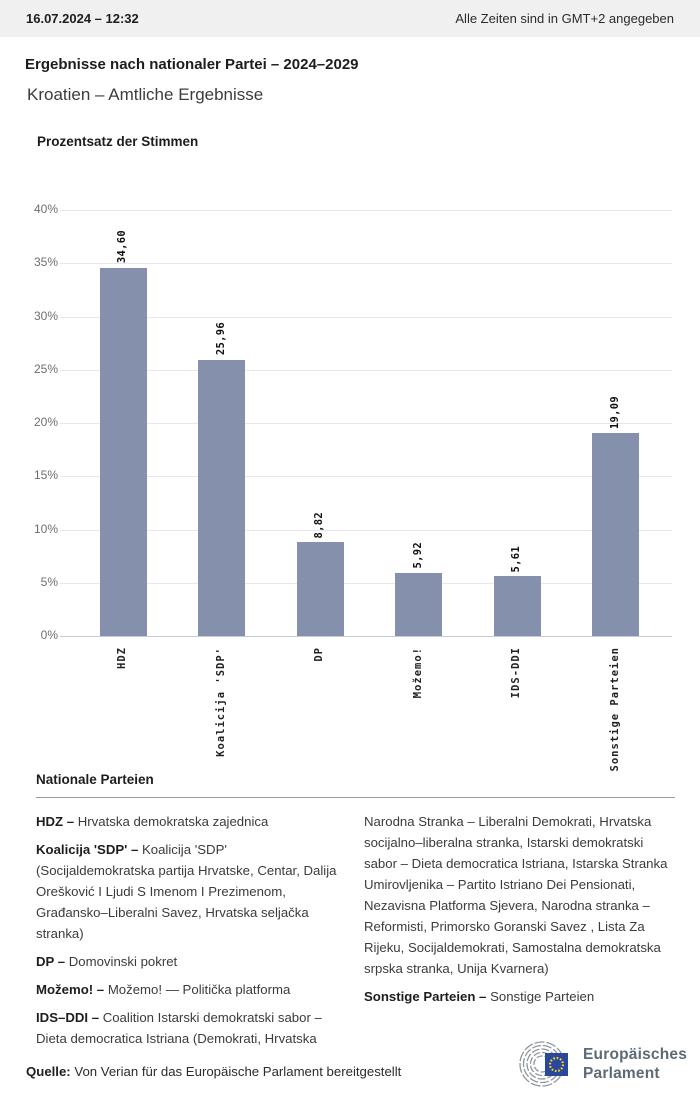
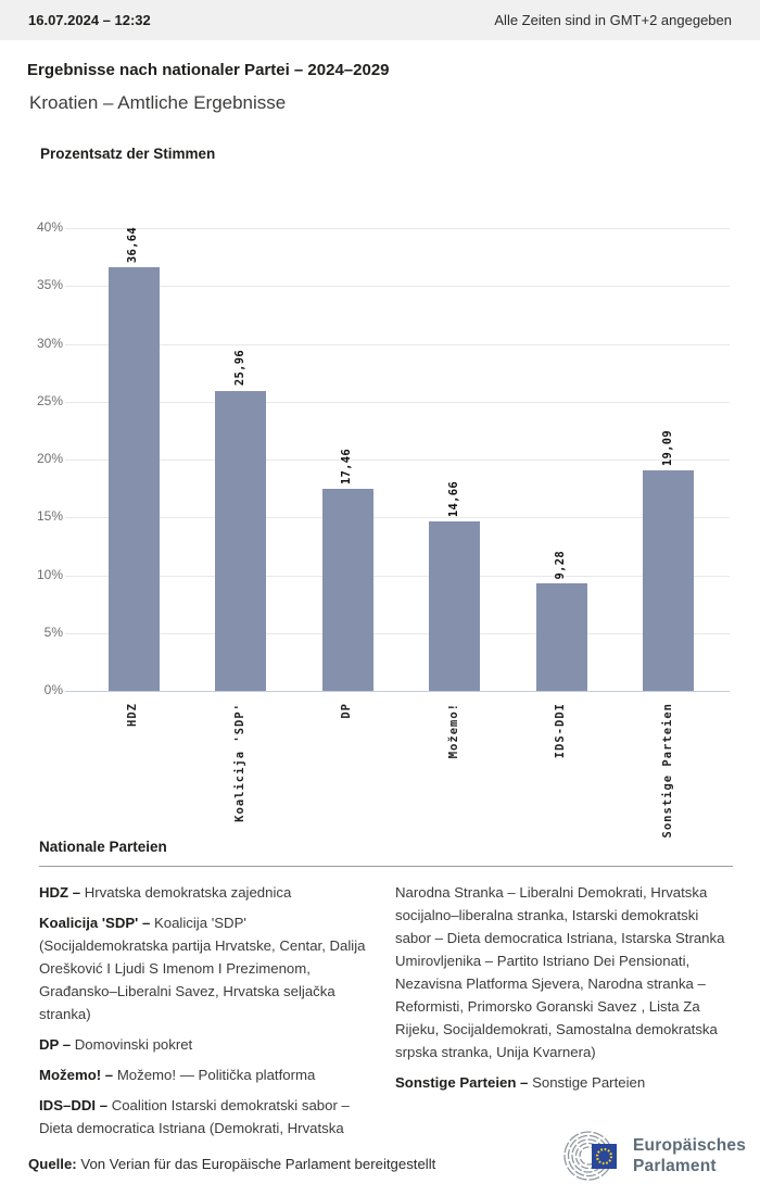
HDZ: 34,60 -> 36,64
DP: 8,82 -> 17,46
Možemo!: 5,92 -> 14,66
IDS-DDI: 5,61 -> 9,28
